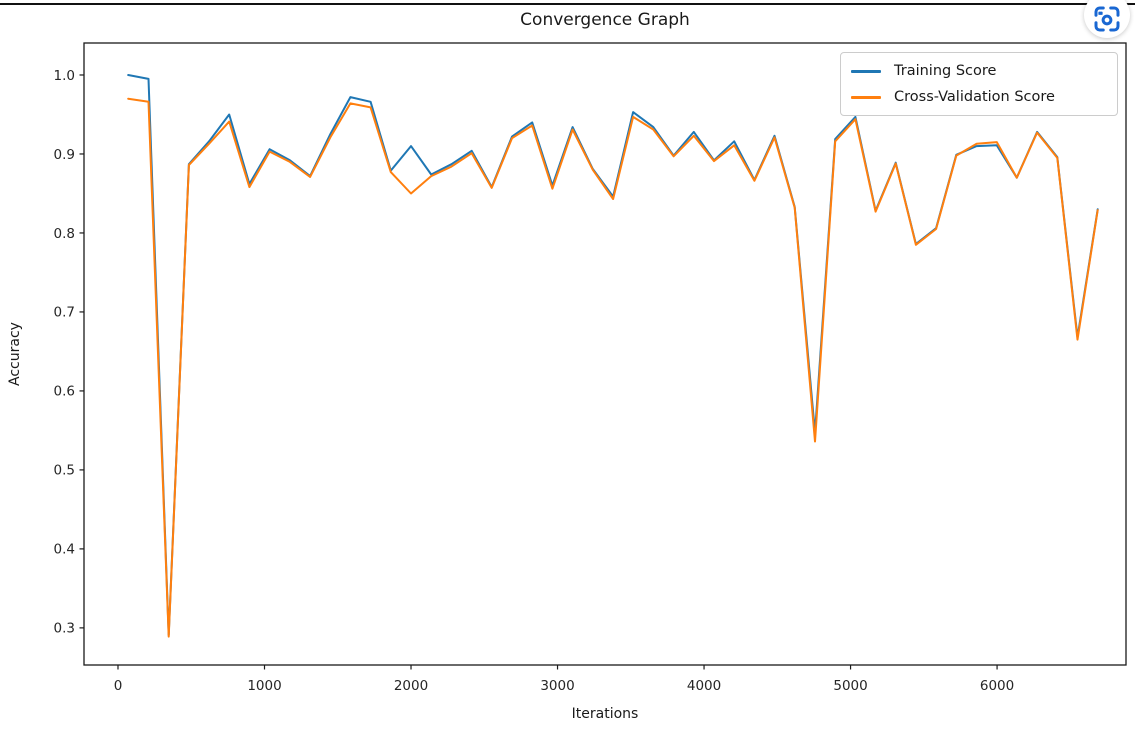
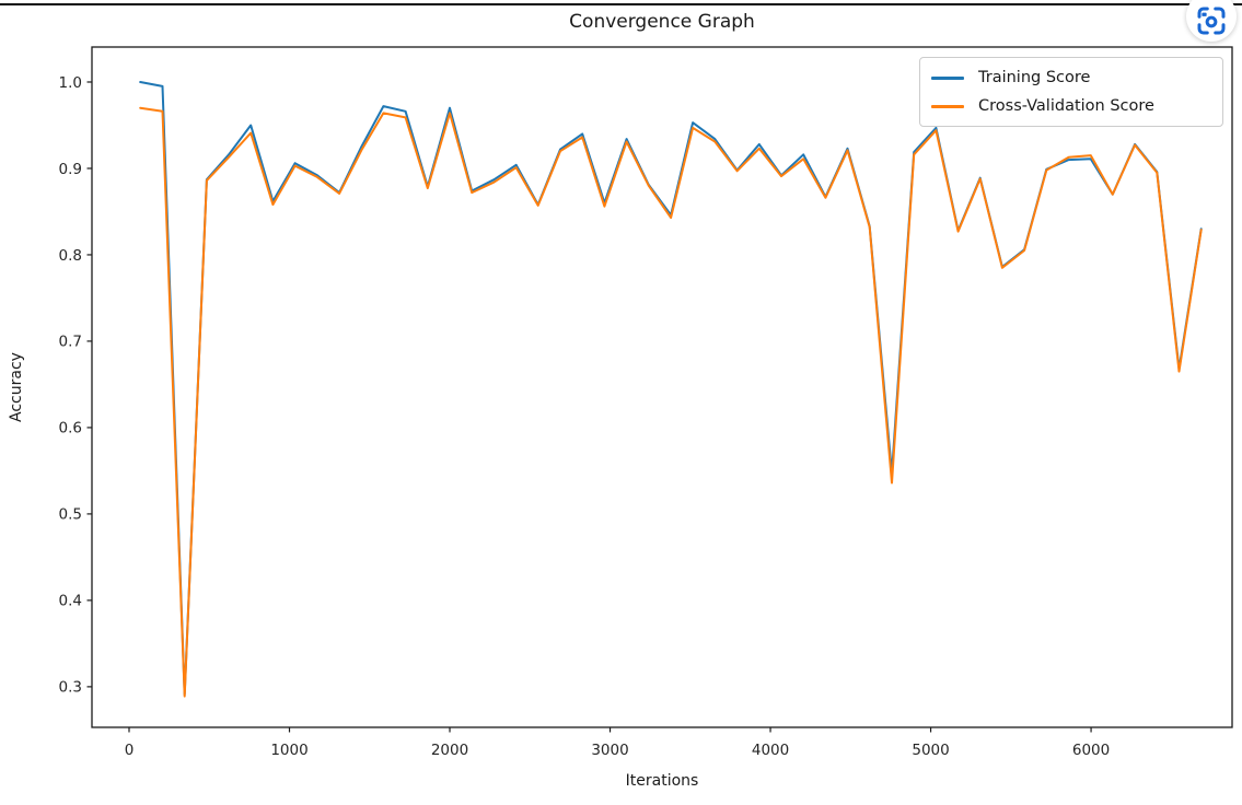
Training Score/2000: 0.91 -> 0.97
Cross-Validation Score/2000: 0.85 -> 0.96
